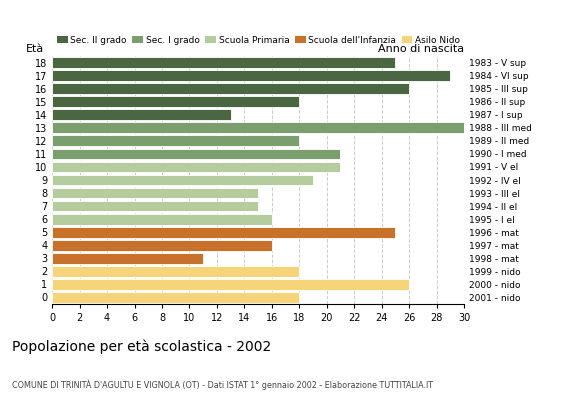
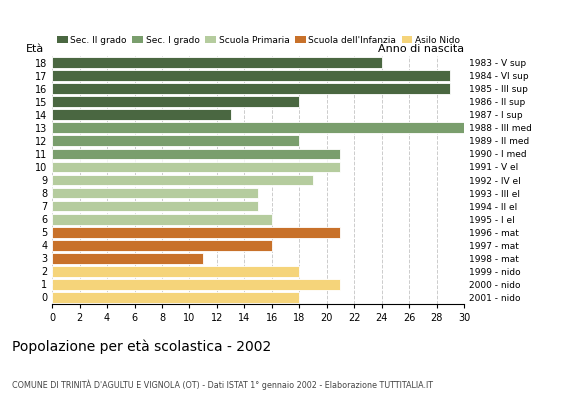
18: 25 -> 24
16: 26 -> 29
5: 25 -> 21
1: 26 -> 21
